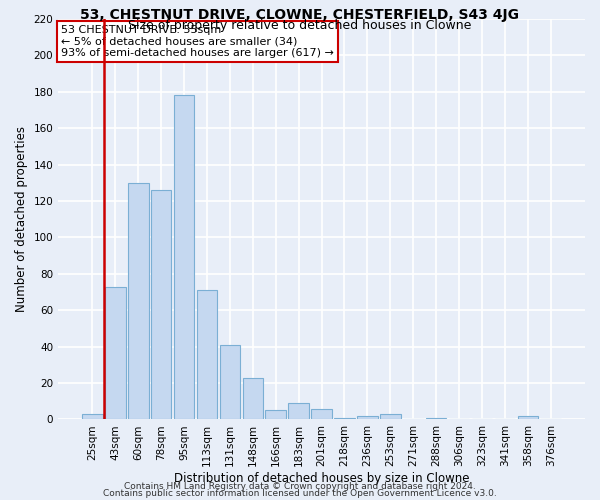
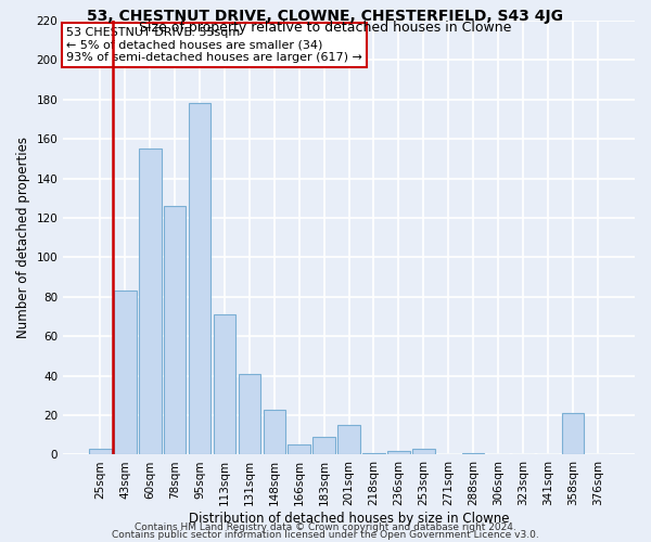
43sqm: 73 -> 83
60sqm: 130 -> 155
201sqm: 6 -> 15
358sqm: 2 -> 21
